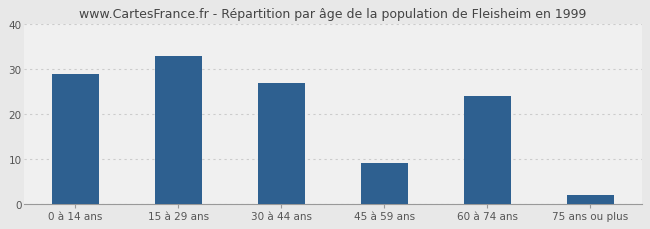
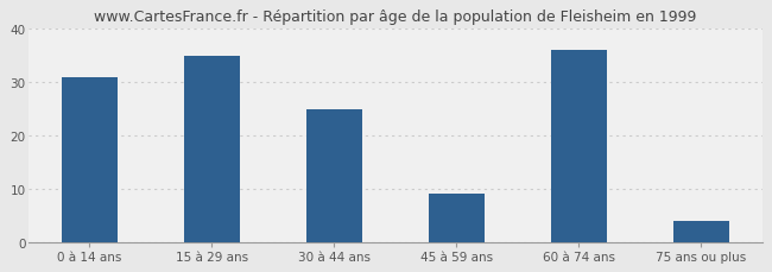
0 à 14 ans: 29 -> 31
15 à 29 ans: 33 -> 35
30 à 44 ans: 27 -> 25
60 à 74 ans: 24 -> 36
75 ans ou plus: 2 -> 4
